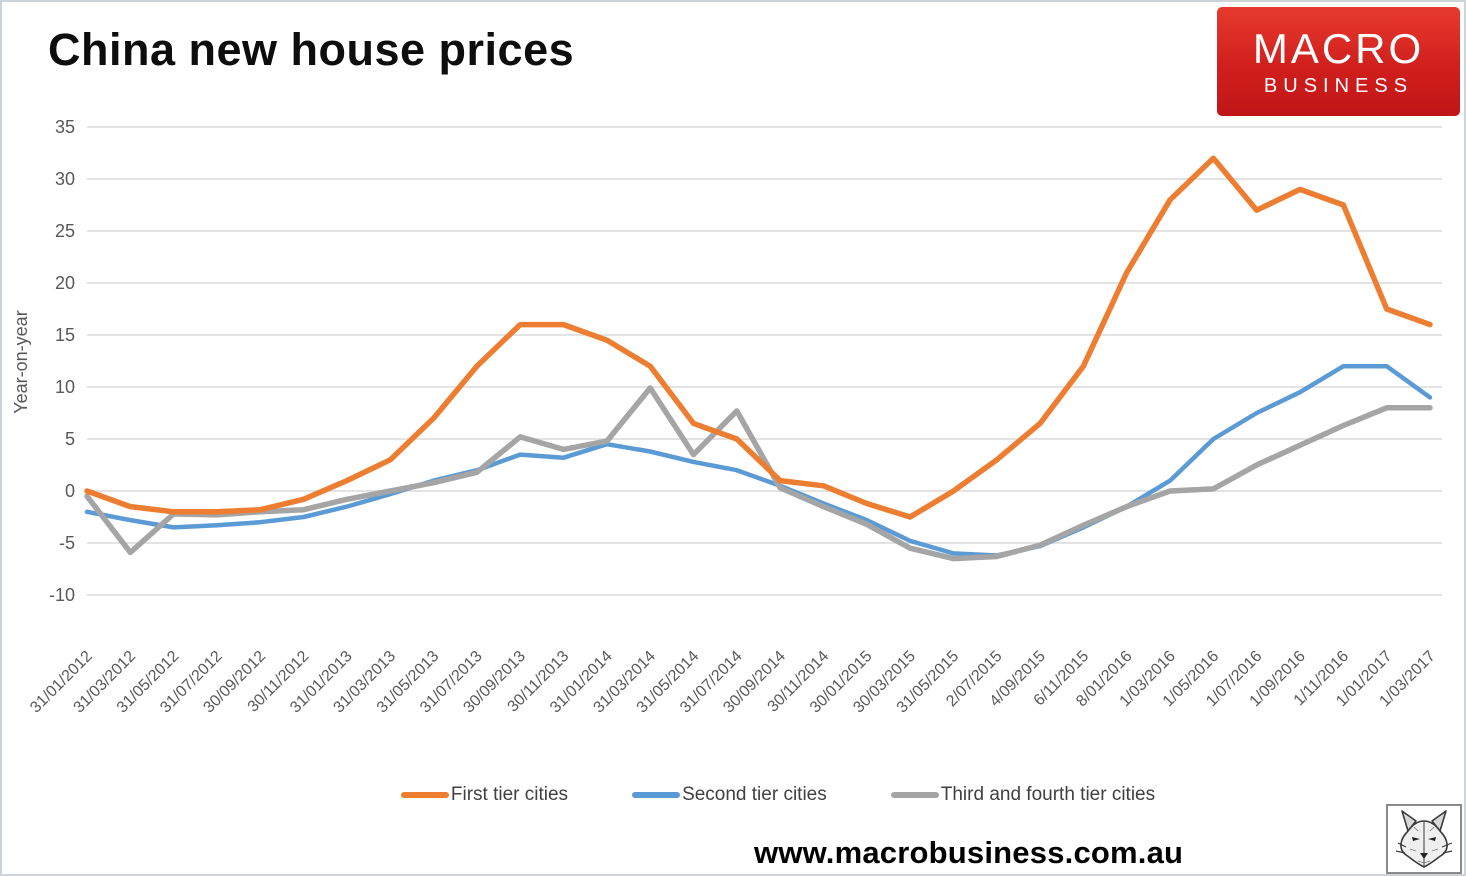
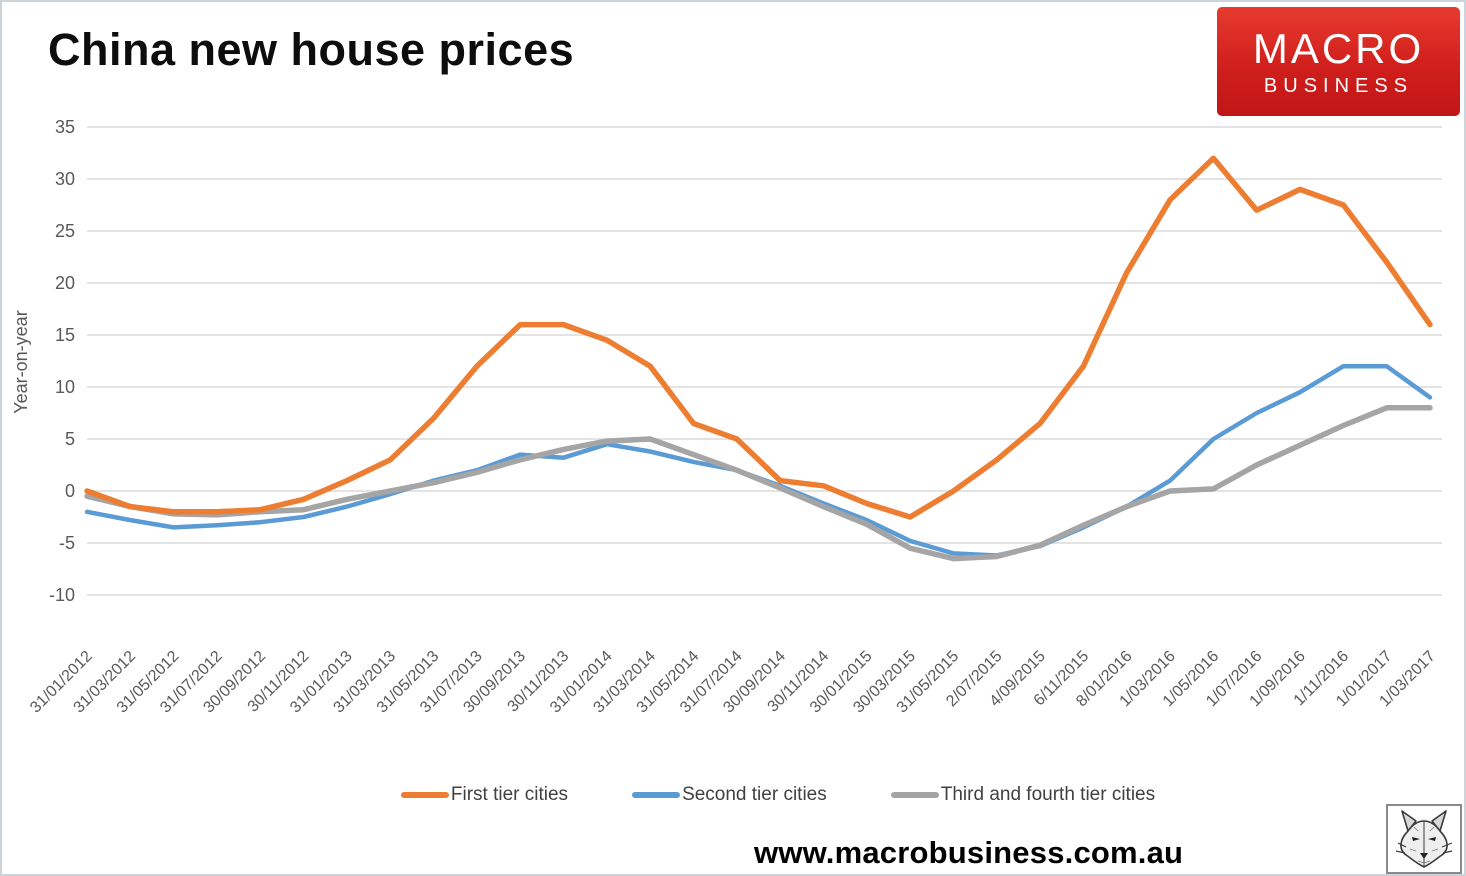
Third and fourth tier cities/31/03/2012: -5.9 -> -1.5
Third and fourth tier cities/30/09/2013: 5.2 -> 3.0
Third and fourth tier cities/31/03/2014: 9.9 -> 5.0
Third and fourth tier cities/31/07/2014: 7.7 -> 2.0
First tier cities/1/01/2017: 17.5 -> 22.0
